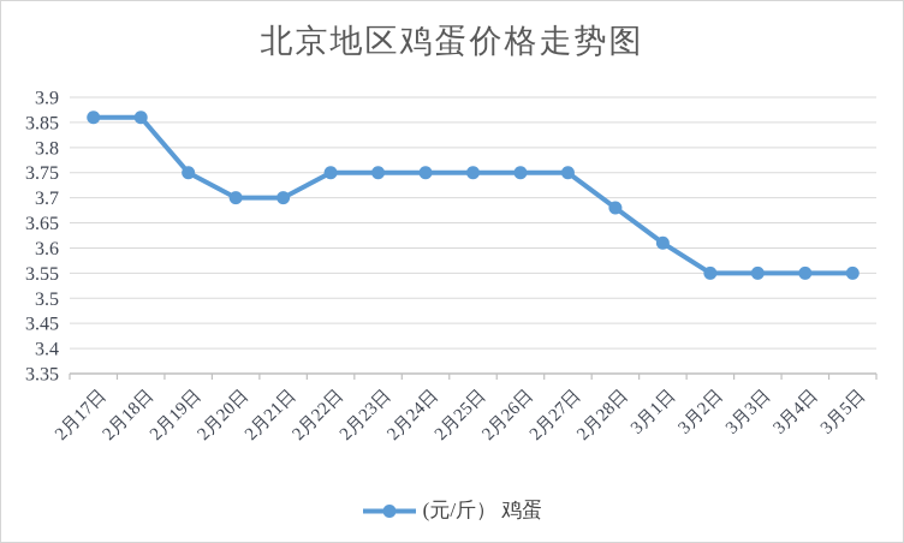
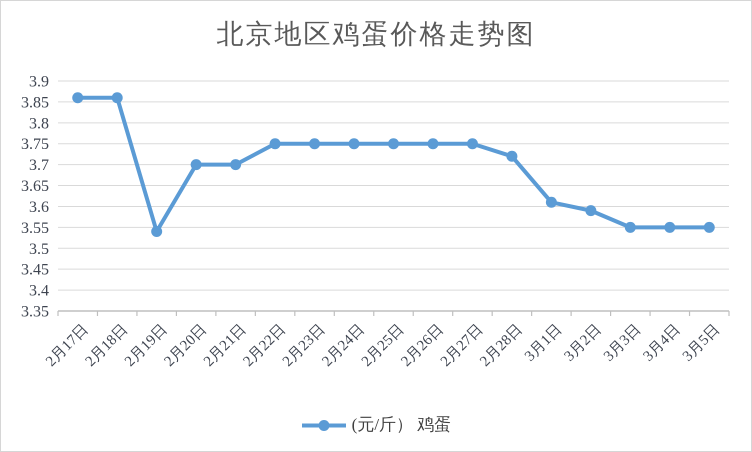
2月19日: 3.75 -> 3.54
2月28日: 3.68 -> 3.72
3月2日: 3.55 -> 3.59
